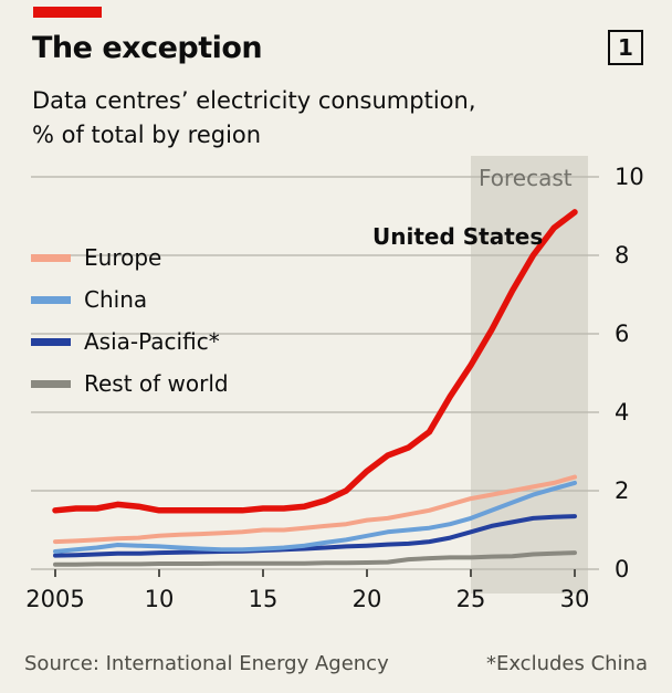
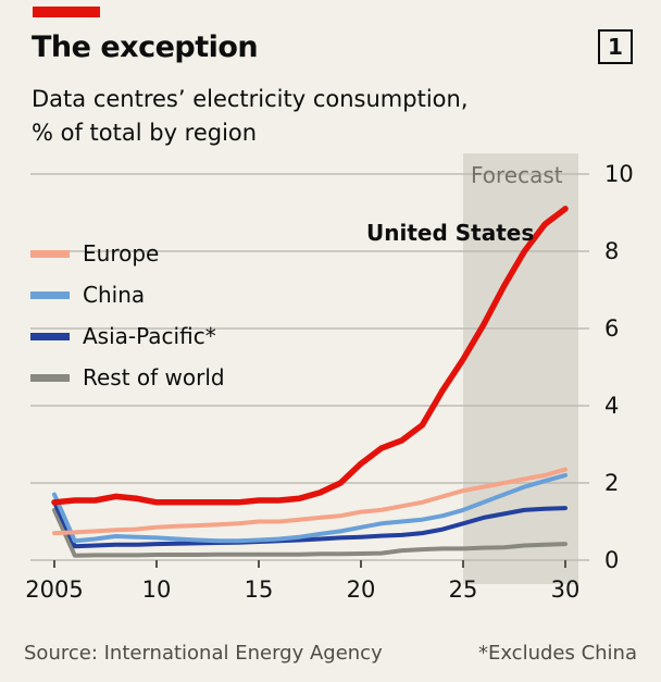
China/2005: 0.5 -> 1.7
Asia-Pacific*/2005: 0.3 -> 1.5
Rest of world/2005: 0.1 -> 1.3
